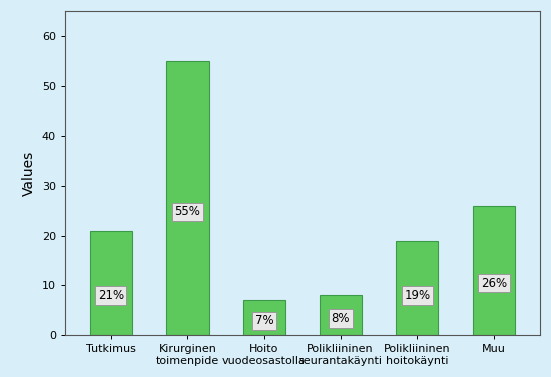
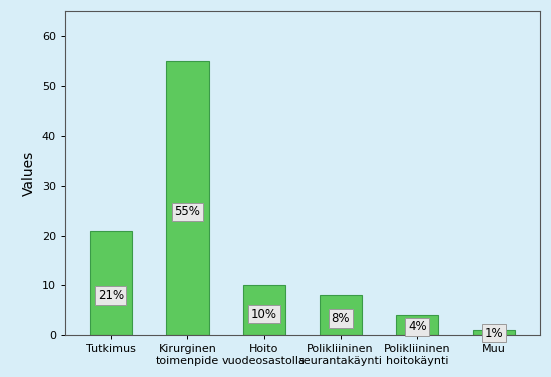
Hoito vuodeosastolla: 7% -> 10%
Polikliininen hoitokäynti: 19% -> 4%
Muu: 26% -> 1%
